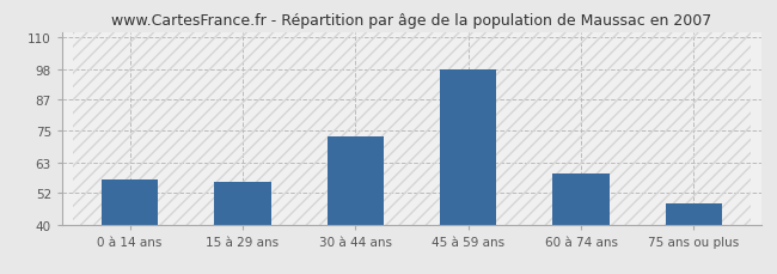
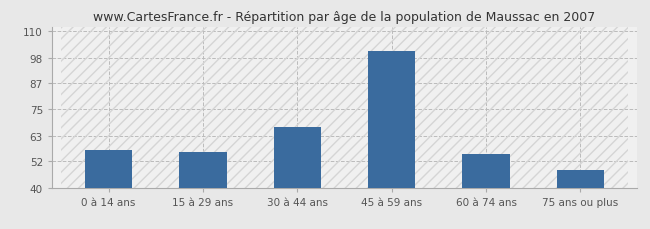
30 à 44 ans: 73 -> 67
45 à 59 ans: 98 -> 101
60 à 74 ans: 59 -> 55
